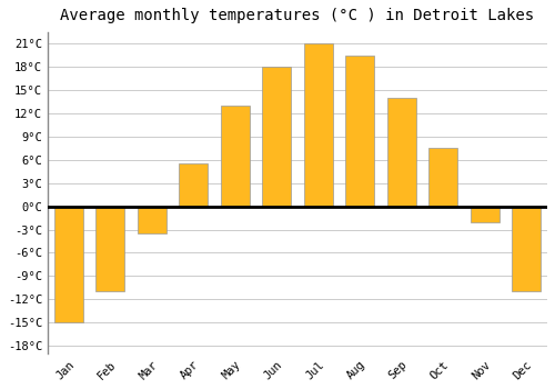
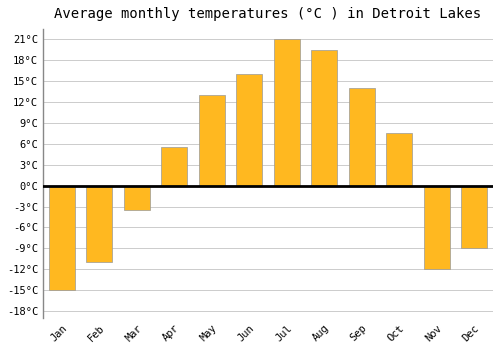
Jun: 18.0°C -> 16.0°C
Nov: -2.0°C -> -12.0°C
Dec: -11.0°C -> -9.0°C
